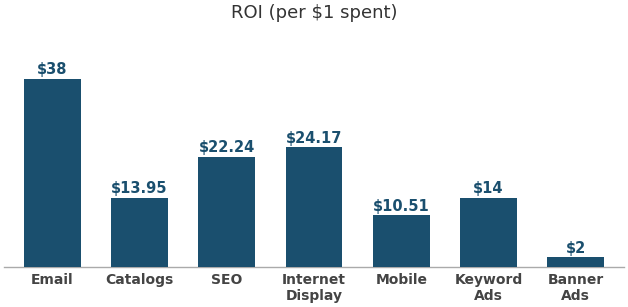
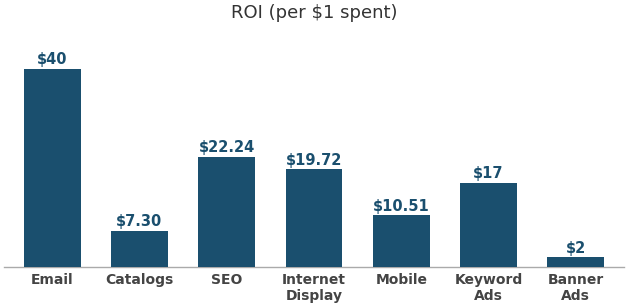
Email: $38 -> $40
Catalogs: $13.95 -> $7.30
Internet Display: $24.17 -> $19.72
Keyword Ads: $14 -> $17
